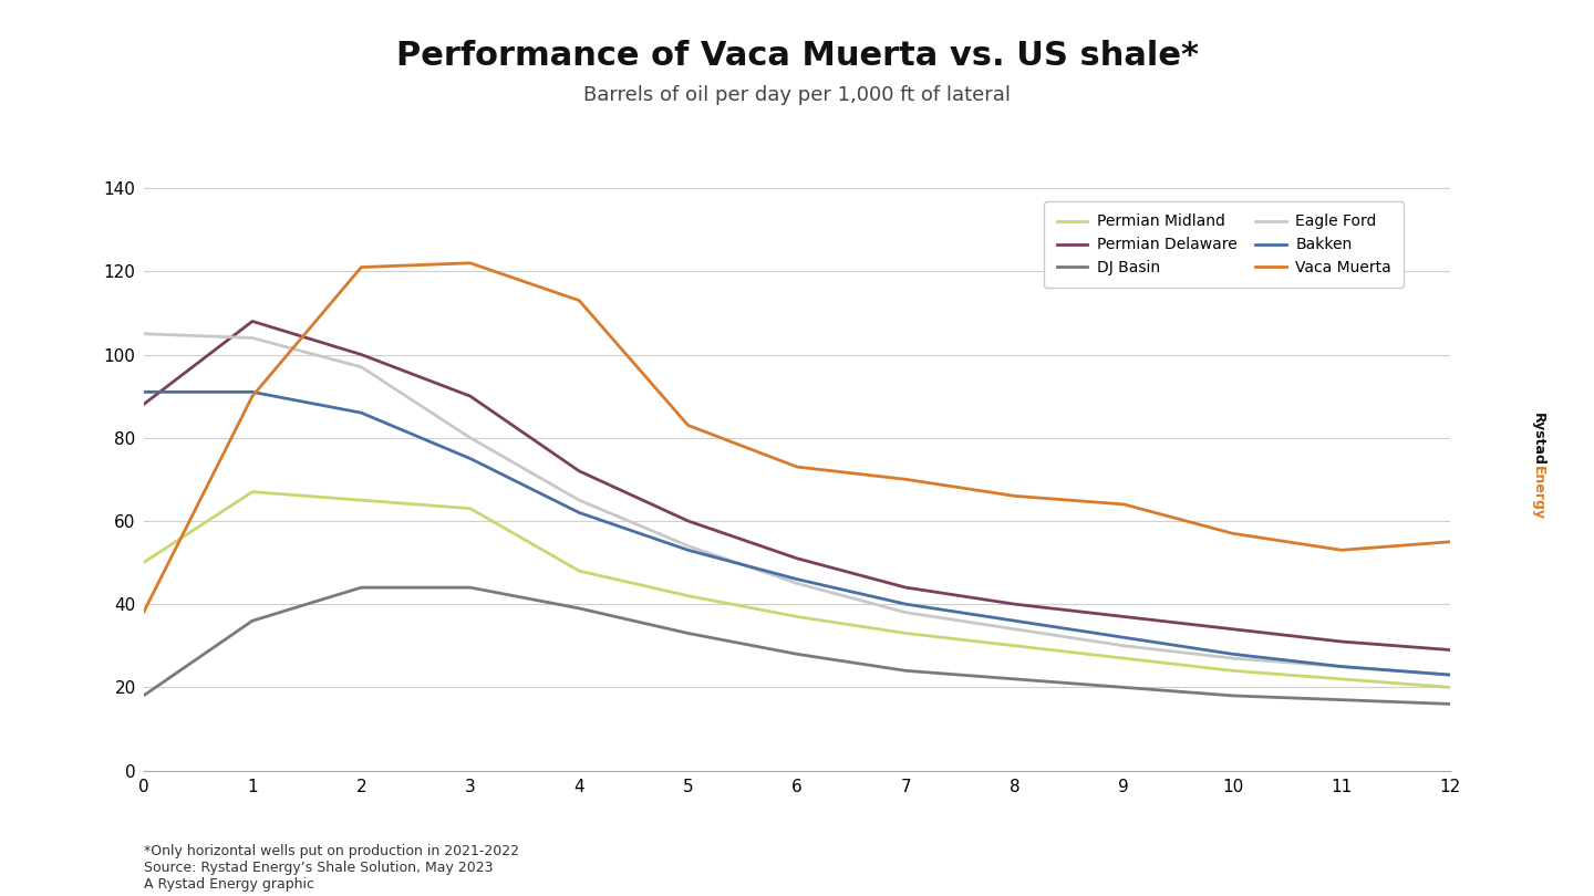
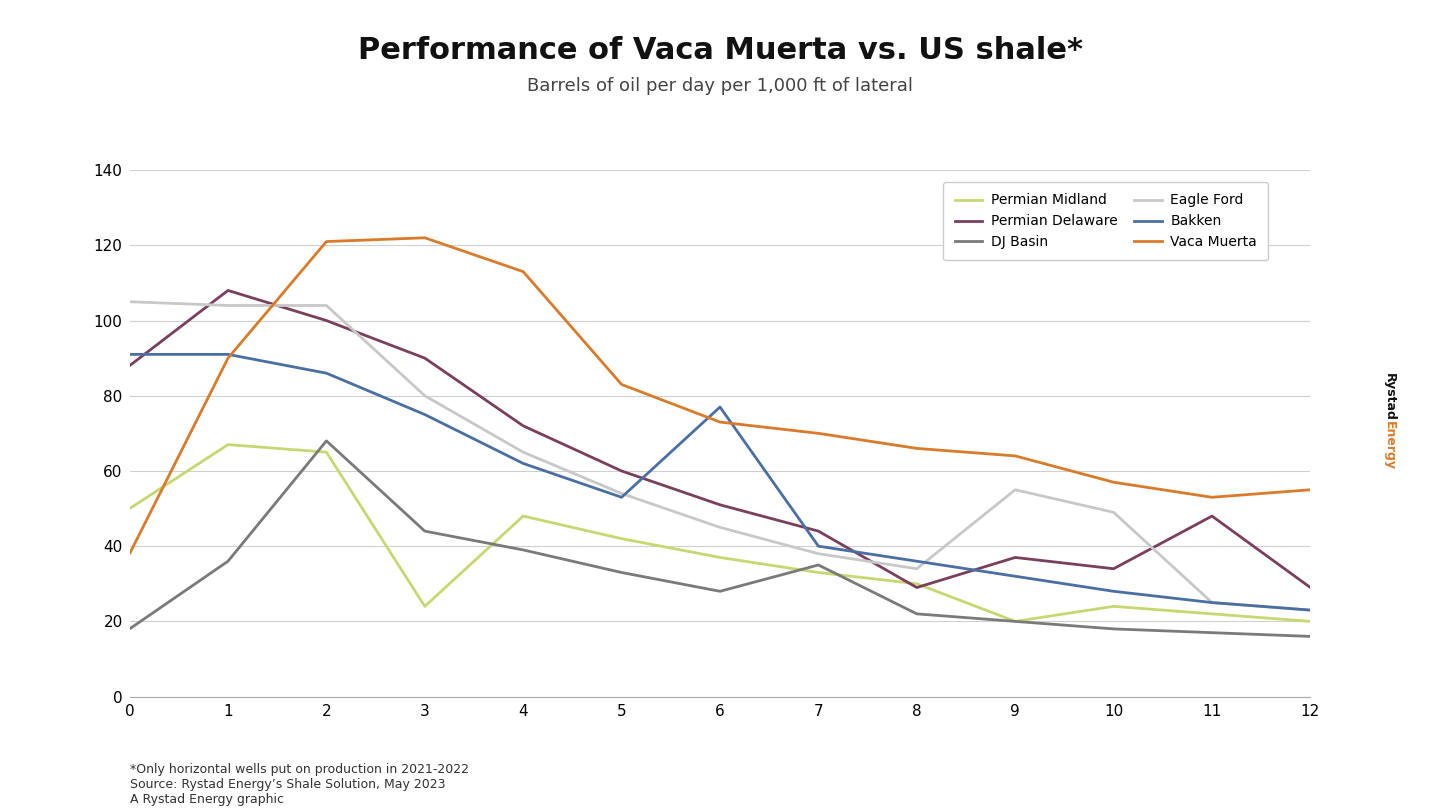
DJ Basin/2: 44 -> 68
Eagle Ford/2: 97 -> 104
Permian Midland/3: 63 -> 24
Bakken/6: 46 -> 77
DJ Basin/7: 24 -> 35
Permian Delaware/8: 40 -> 29
Permian Midland/9: 27 -> 20
Eagle Ford/9: 30 -> 55
Eagle Ford/10: 27 -> 49
Permian Delaware/11: 31 -> 48
